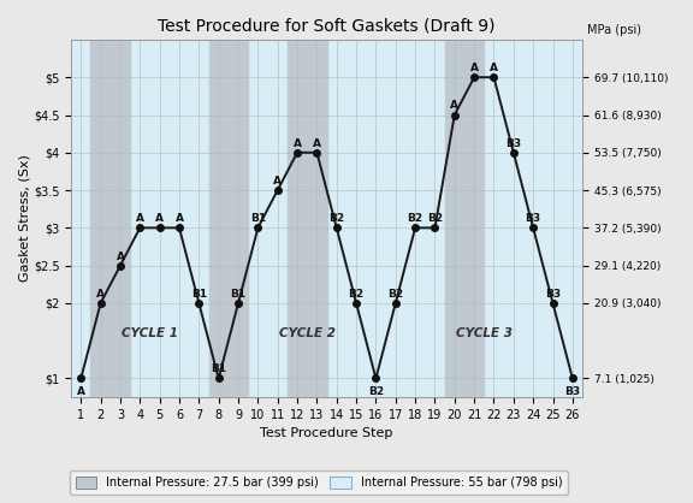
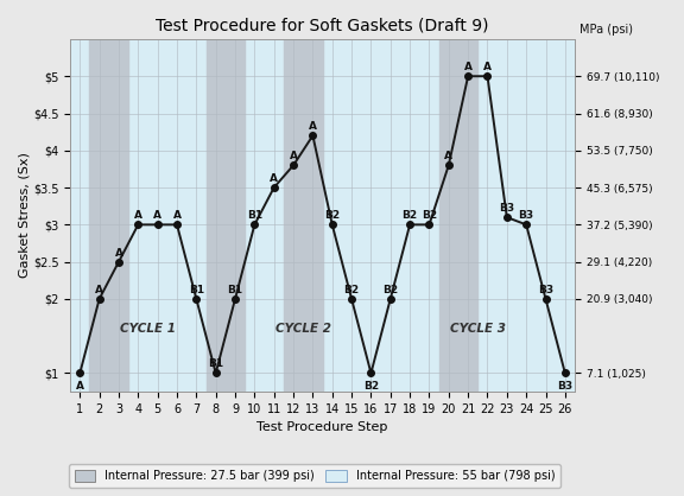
12: $4.0 -> $3.8
13: $4.0 -> $4.2
20: $4.5 -> $3.8
23: $4.0 -> $3.1
